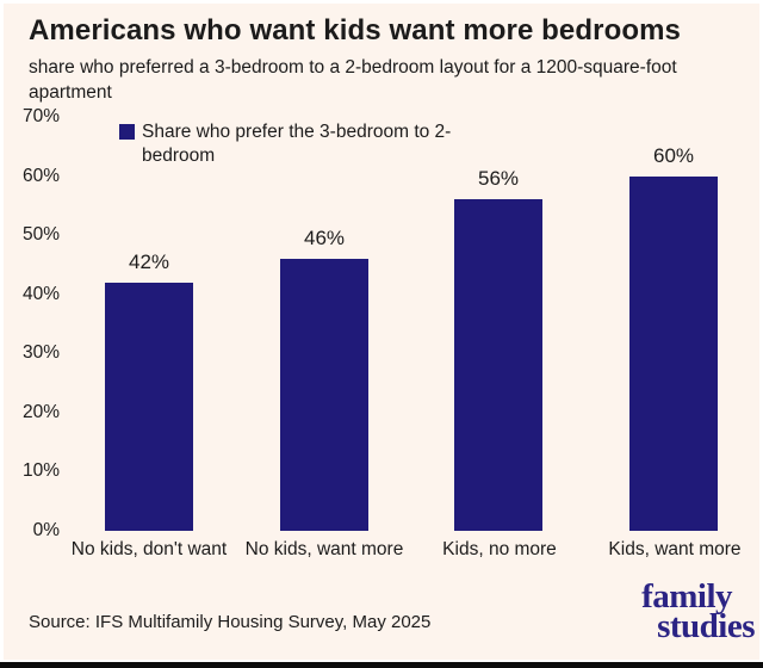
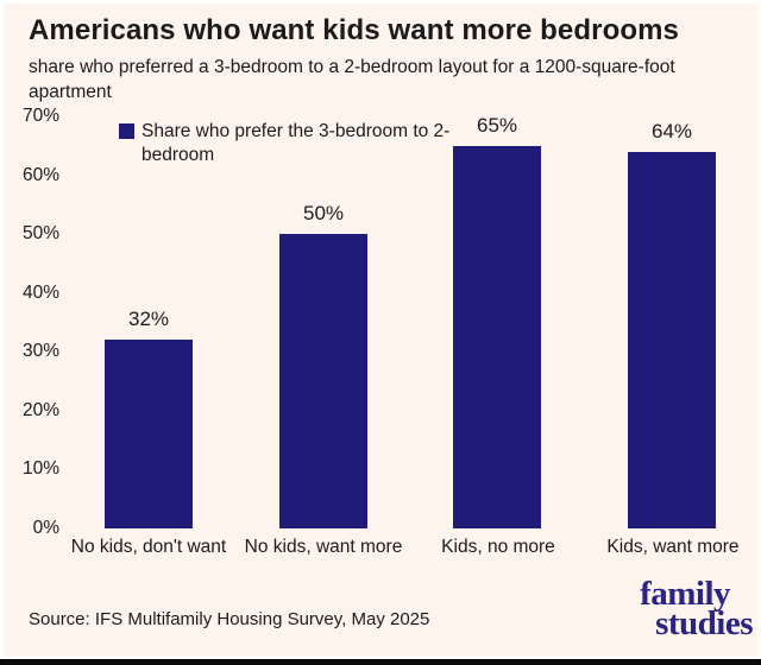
No kids, don't want: 42% -> 32%
No kids, want more: 46% -> 50%
Kids, no more: 56% -> 65%
Kids, want more: 60% -> 64%
